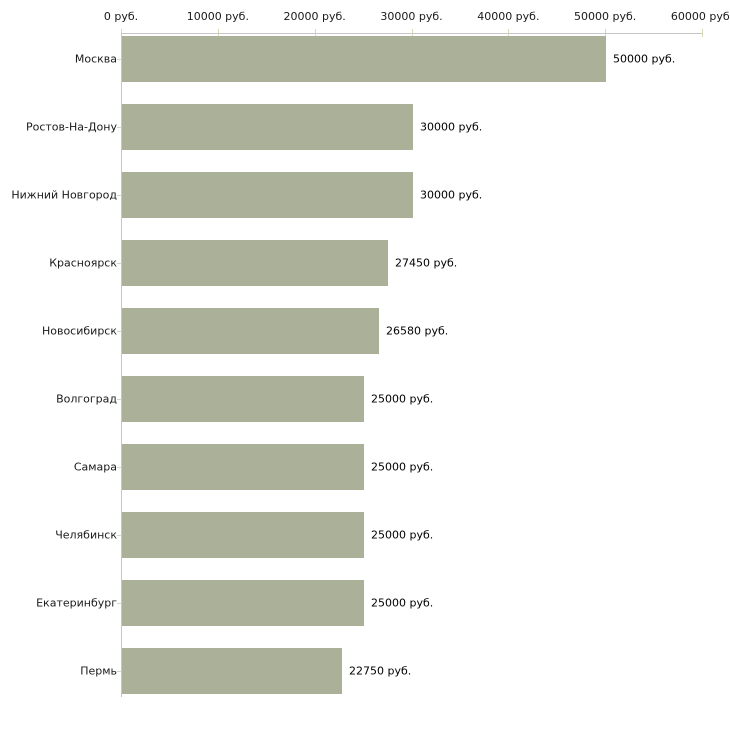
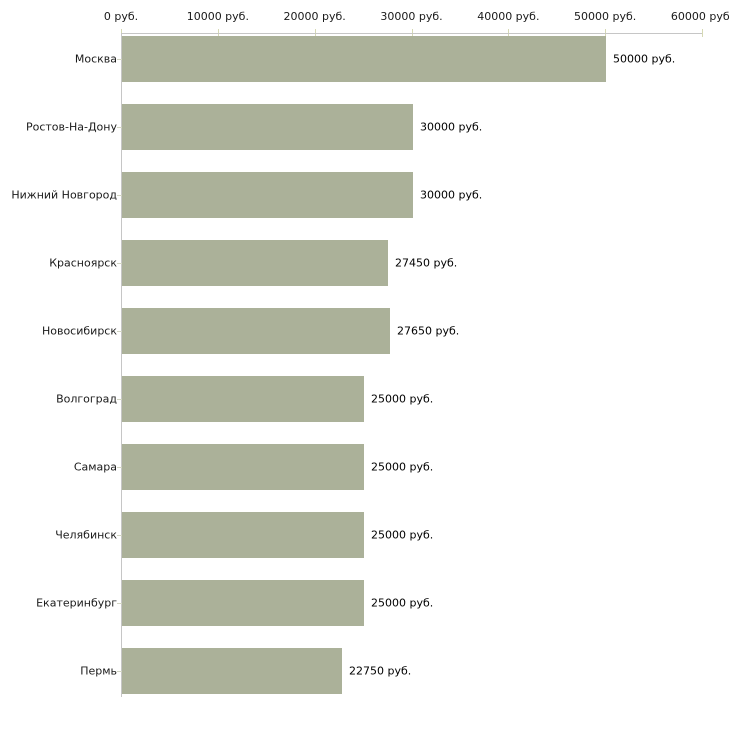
Новосибирск: 26580 -> 27650
